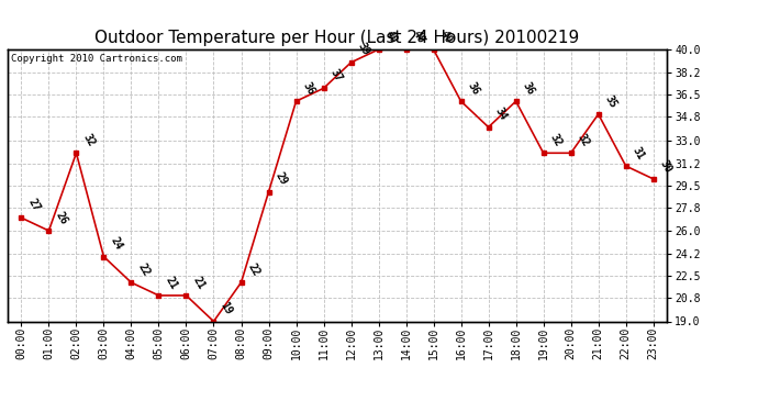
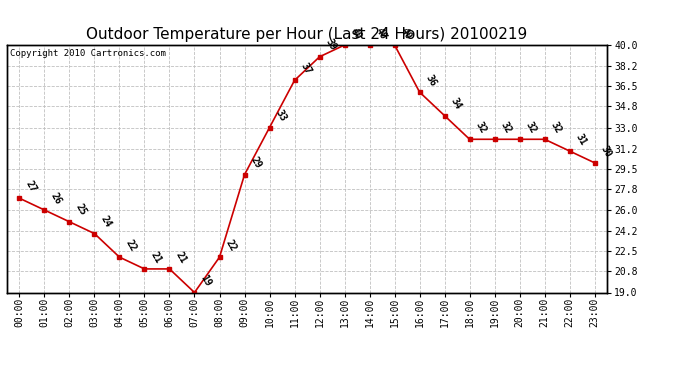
02:00: 32 -> 25
10:00: 36 -> 33
18:00: 36 -> 32
21:00: 35 -> 32
